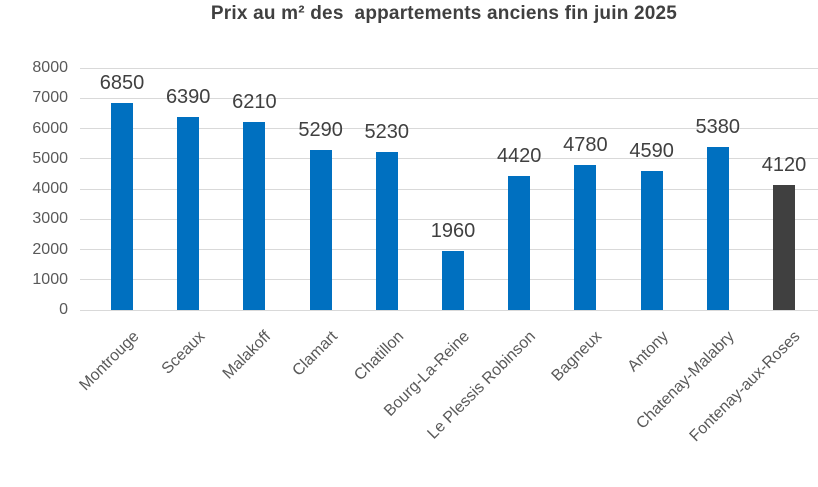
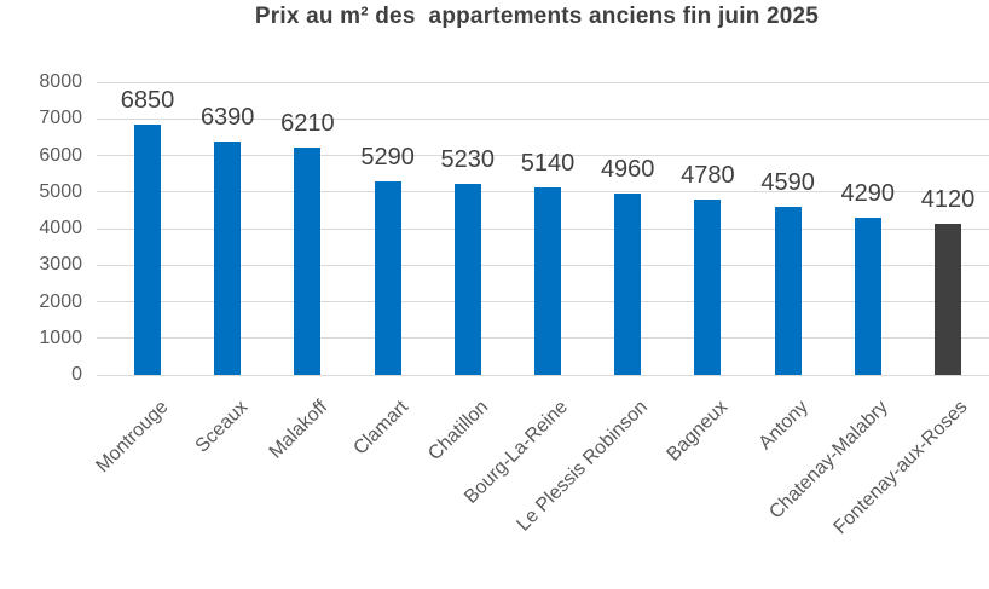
Bourg-La-Reine: 1960 -> 5140
Le Plessis Robinson: 4420 -> 4960
Chatenay-Malabry: 5380 -> 4290
